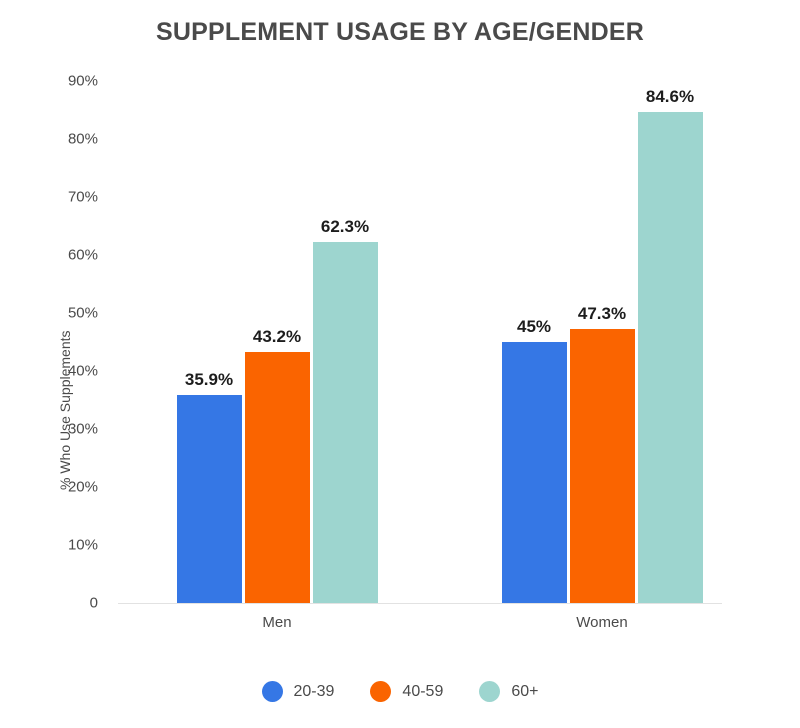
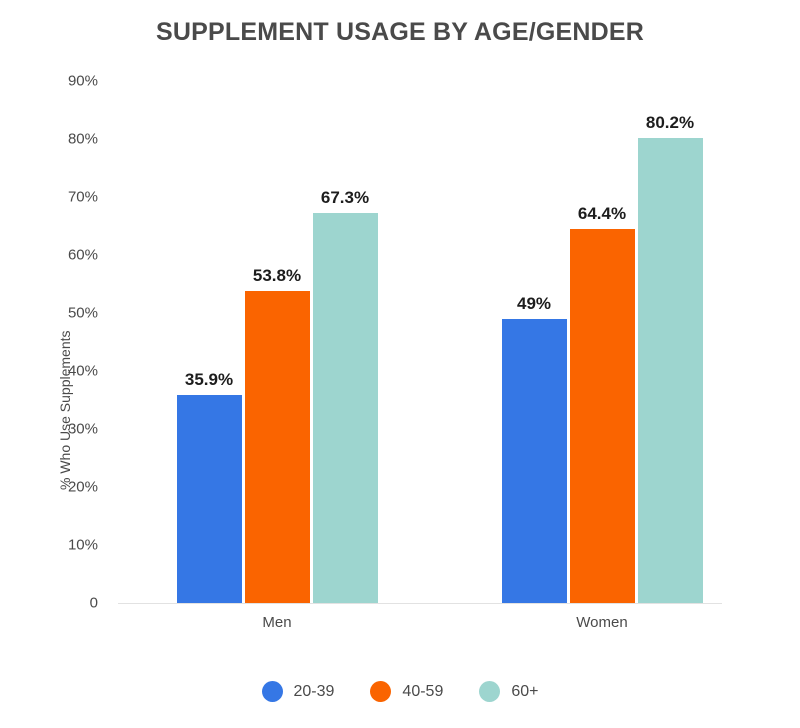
40-59/Men: 43.2% -> 53.8%
60+/Men: 62.3% -> 67.3%
20-39/Women: 45% -> 49%
40-59/Women: 47.3% -> 64.4%
60+/Women: 84.6% -> 80.2%
